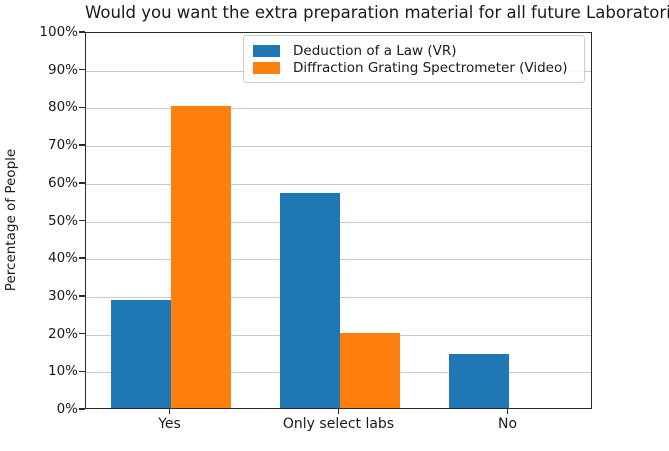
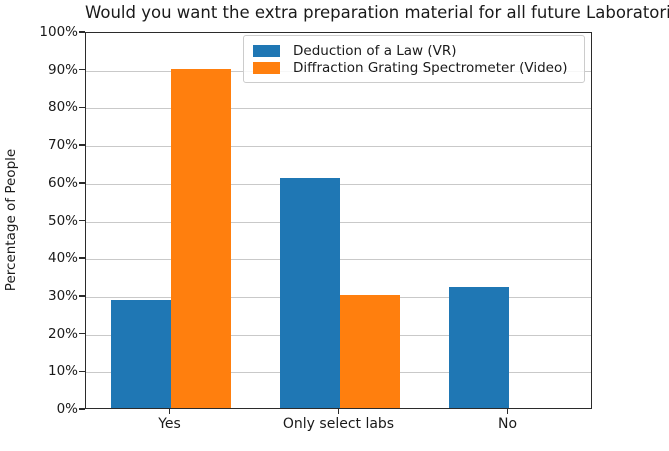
Diffraction Grating Spectrometer (Video)/Yes: 80% -> 90%
Deduction of a Law (VR)/Only select labs: 57% -> 61%
Diffraction Grating Spectrometer (Video)/Only select labs: 20% -> 30%
Deduction of a Law (VR)/No: 14% -> 32%
